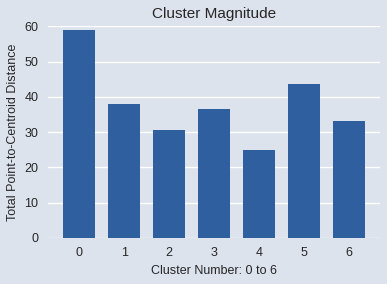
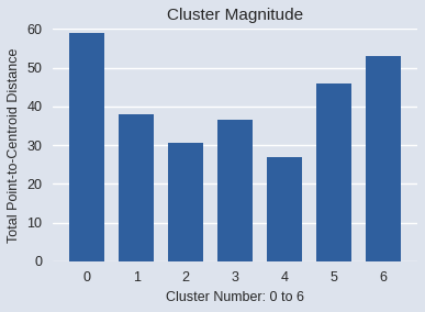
4: 25.0 -> 27.0
5: 43.5 -> 46.0
6: 33.0 -> 53.0
